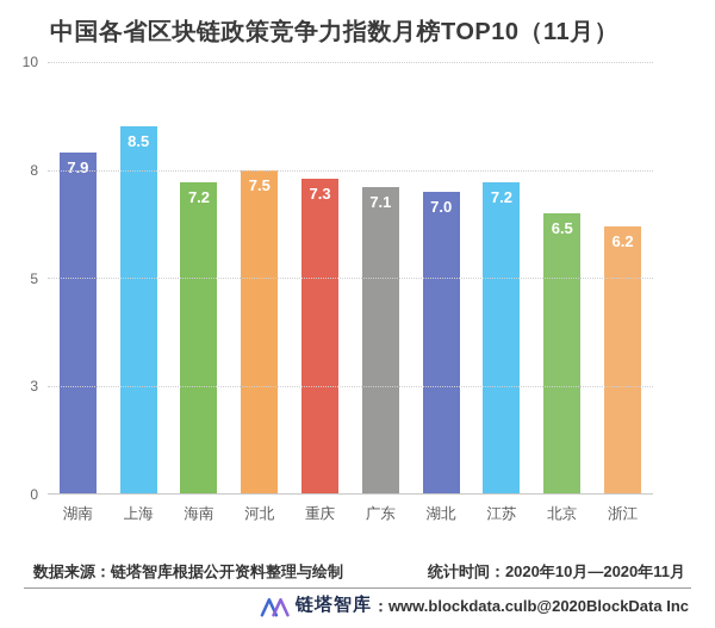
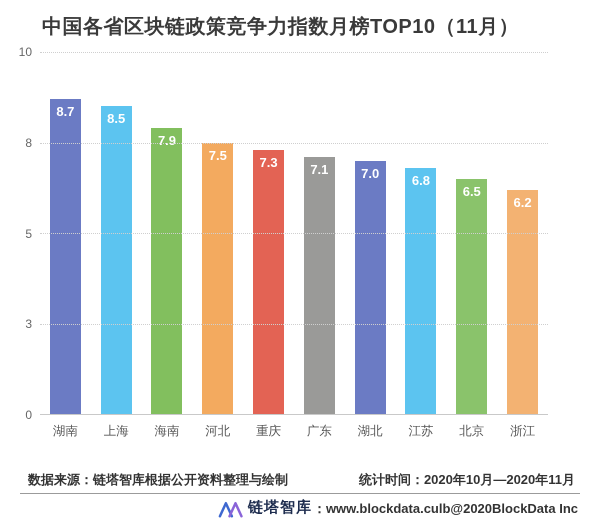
湖南: 7.9 -> 8.7
海南: 7.2 -> 7.9
江苏: 7.2 -> 6.8
